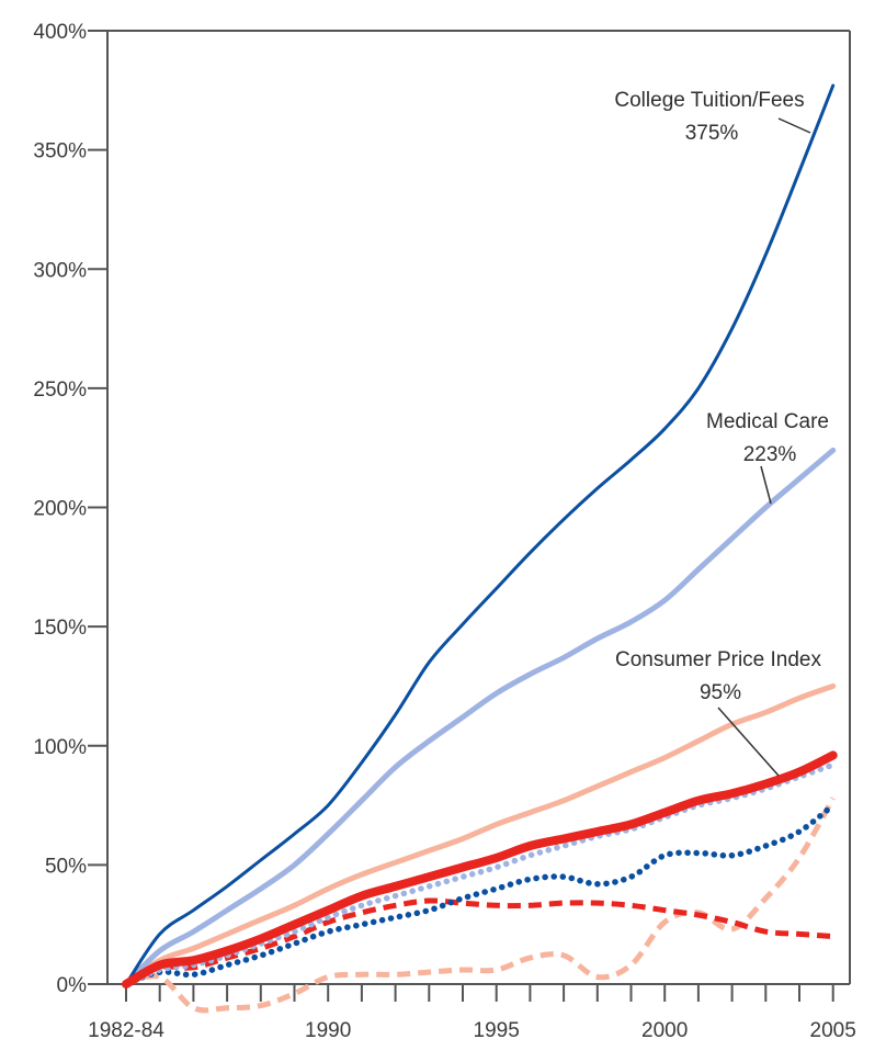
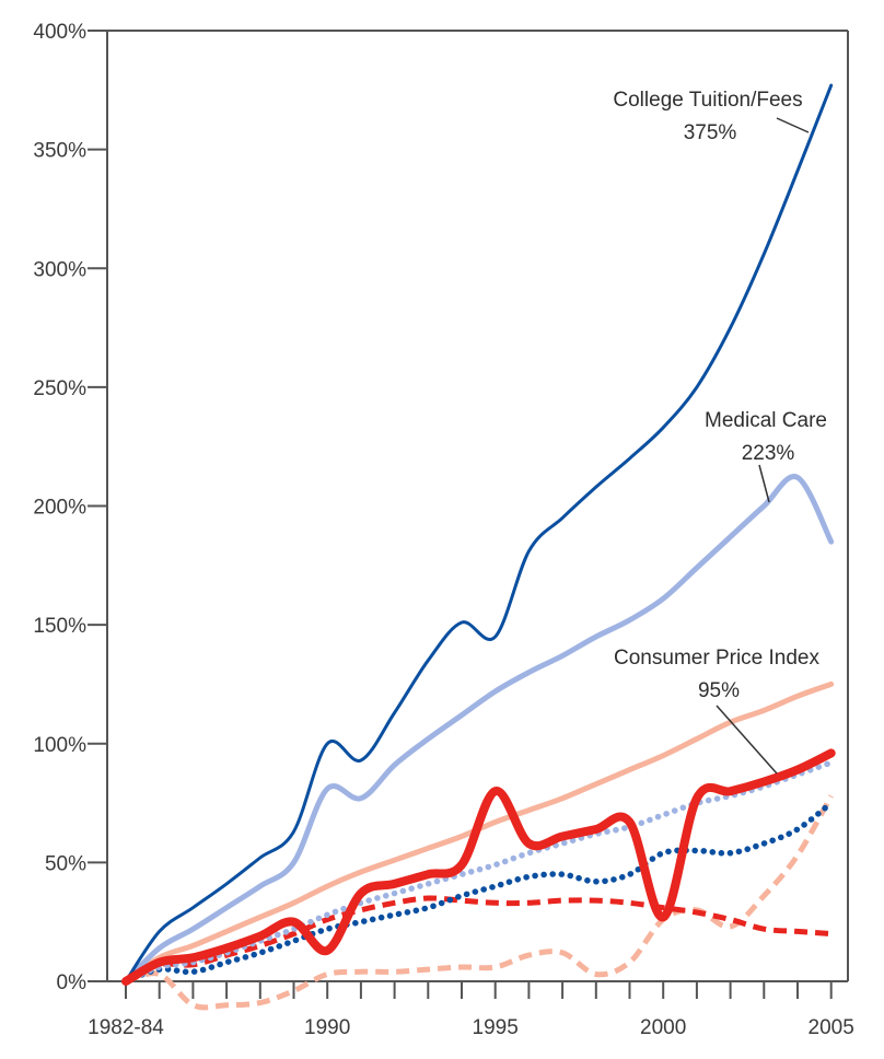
College Tuition/Fees/1990: 75% -> 100%
Medical Care/1990: 63% -> 81%
Consumer Price Index/1990: 31% -> 13%
College Tuition/Fees/1995: 166% -> 145%
Consumer Price Index/1995: 53% -> 80%
Consumer Price Index/2000: 72% -> 27%
Medical Care/2005: 224% -> 185%
